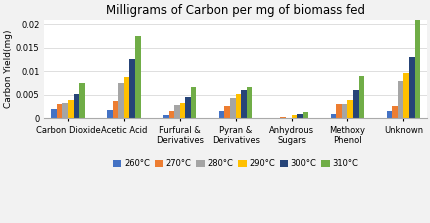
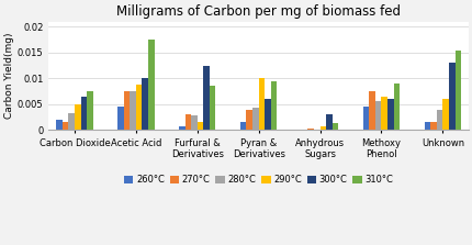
270°C/Carbon Dioxide: 0.0030 -> 0.0015
290°C/Carbon Dioxide: 0.0038 -> 0.0050
300°C/Carbon Dioxide: 0.0052 -> 0.0065
260°C/Acetic Acid: 0.0018 -> 0.0045
270°C/Acetic Acid: 0.0037 -> 0.0075
300°C/Acetic Acid: 0.0126 -> 0.0100
270°C/Furfural & Derivatives: 0.0015 -> 0.0030
290°C/Furfural & Derivatives: 0.0033 -> 0.0015
300°C/Furfural & Derivatives: 0.0046 -> 0.0125
310°C/Furfural & Derivatives: 0.0066 -> 0.0085
270°C/Pyran & Derivatives: 0.0026 -> 0.0040
290°C/Pyran & Derivatives: 0.0052 -> 0.0100
310°C/Pyran & Derivatives: 0.0066 -> 0.0095
300°C/Anhydrous Sugars: 0.0010 -> 0.0030
260°C/Methoxy Phenol: 0.0010 -> 0.0045
270°C/Methoxy Phenol: 0.0030 -> 0.0075
280°C/Methoxy Phenol: 0.0030 -> 0.0055
290°C/Methoxy Phenol: 0.0040 -> 0.0065
270°C/Unknown: 0.0027 -> 0.0015
280°C/Unknown: 0.0080 -> 0.0040
290°C/Unknown: 0.0097 -> 0.0060
310°C/Unknown: 0.0210 -> 0.0155
